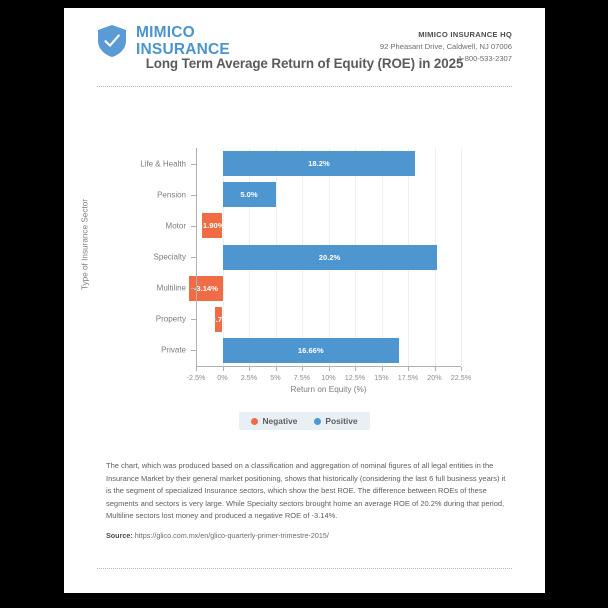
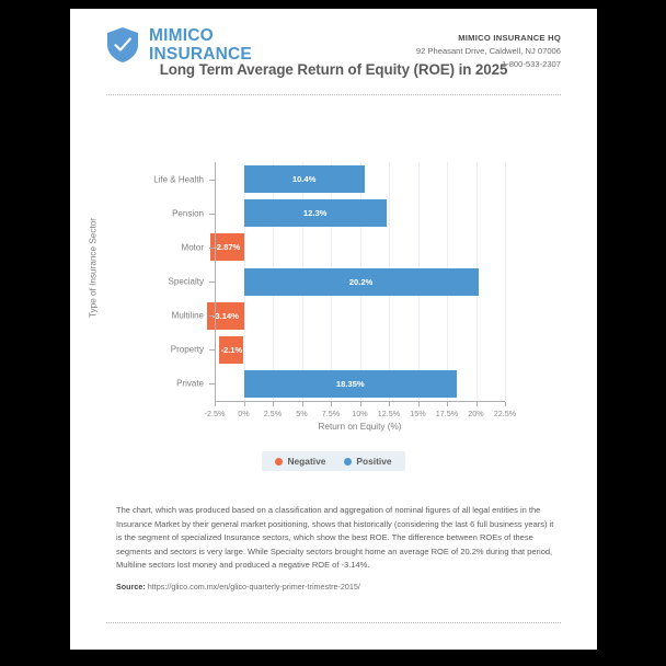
Life & Health: 18.2% -> 10.4%
Pension: 5.0% -> 12.3%
Motor: -1.90% -> -2.87%
Property: -0.7% -> -2.1%
Private: 16.66% -> 18.35%
